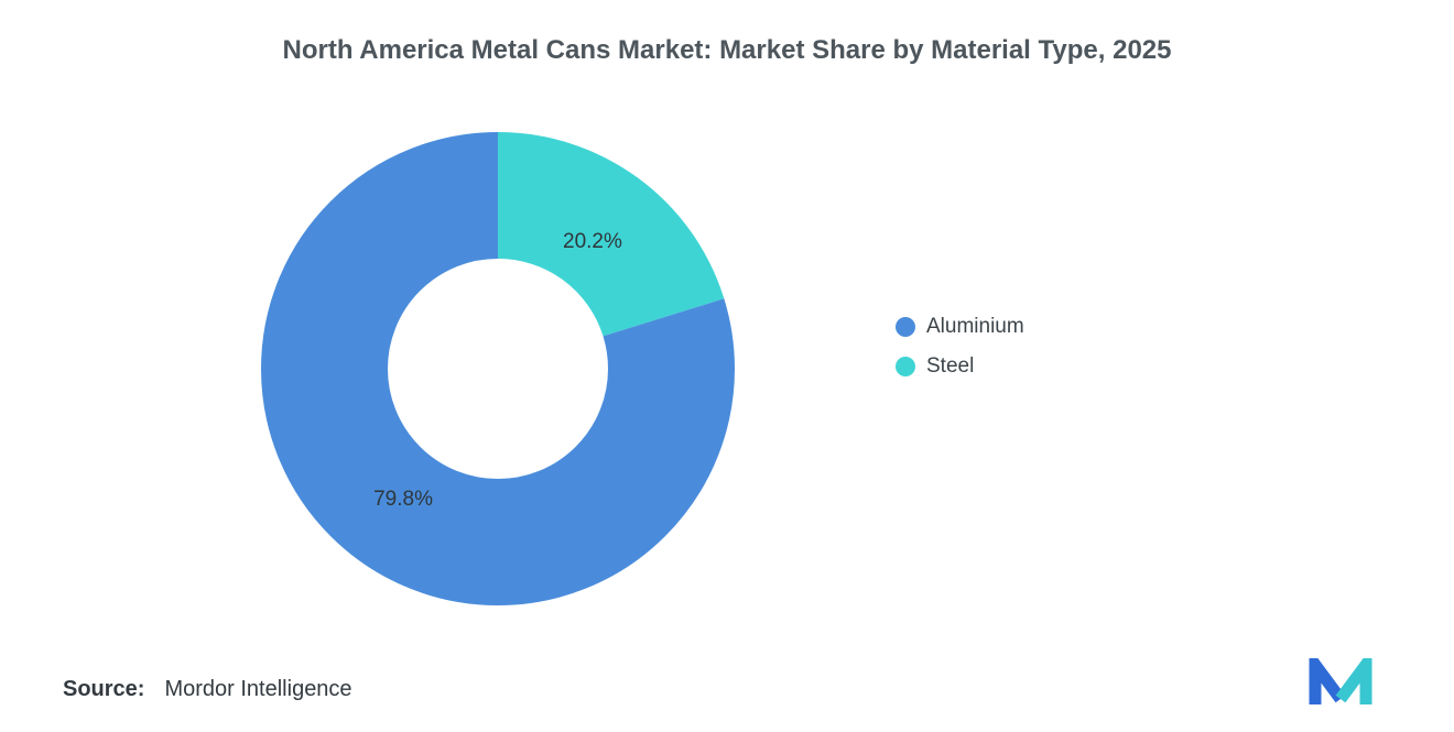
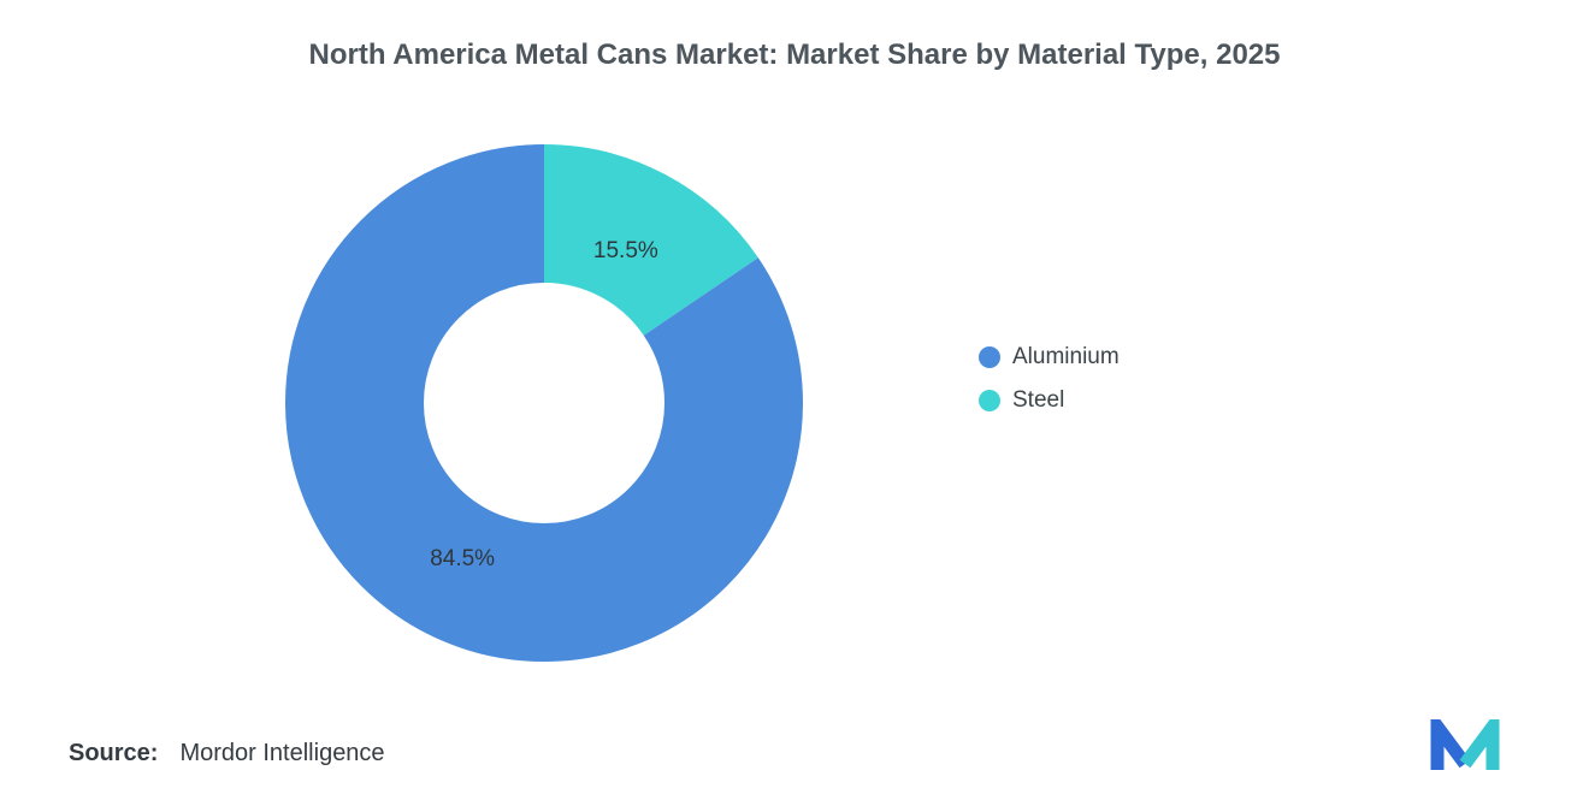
Aluminium: 79.8% -> 84.5%
Steel: 20.2% -> 15.5%
